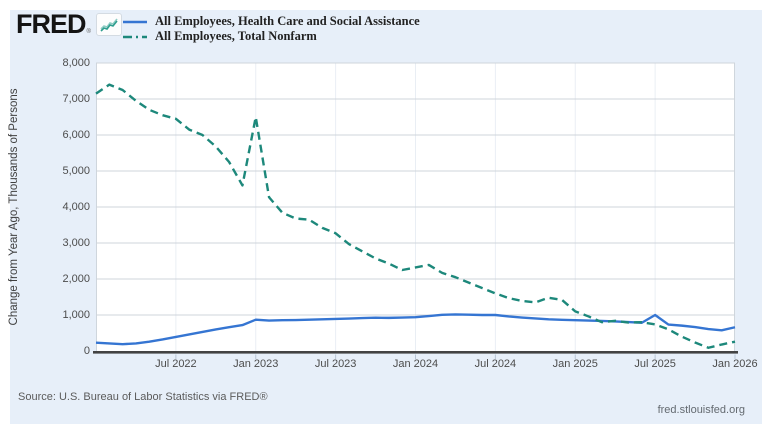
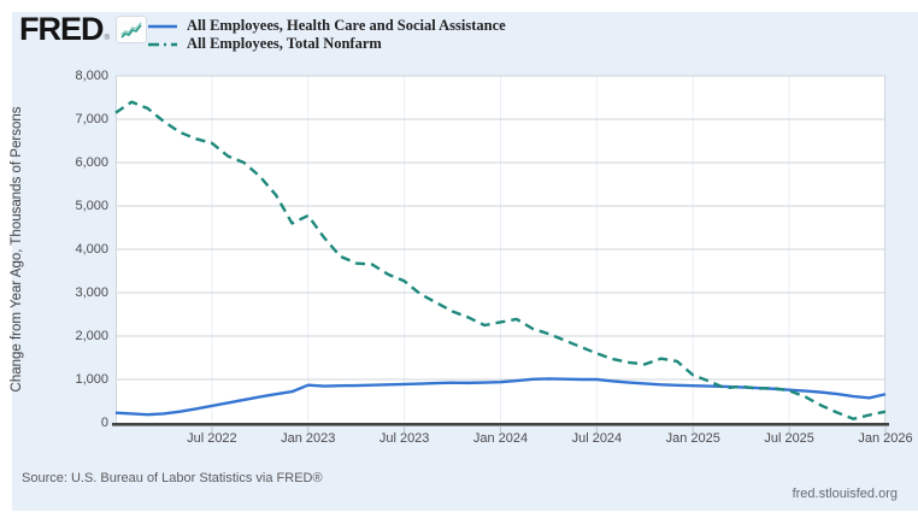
All Employees, Total Nonfarm/Jan 2023: 6500 -> 4800
All Employees, Health Care and Social Assistance/Jul 2025: 1000 -> 800
